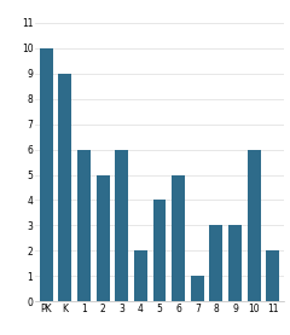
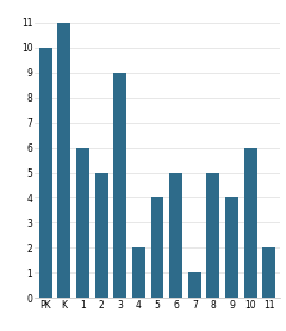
K: 9 -> 11
3: 6 -> 9
8: 3 -> 5
9: 3 -> 4
